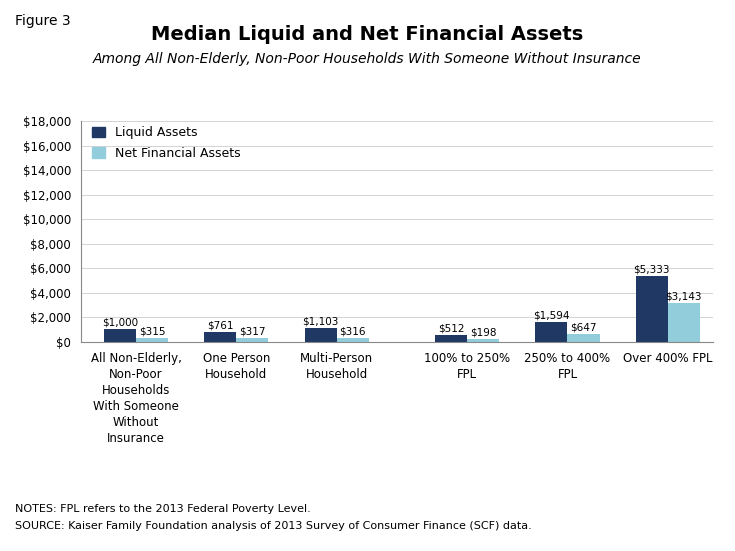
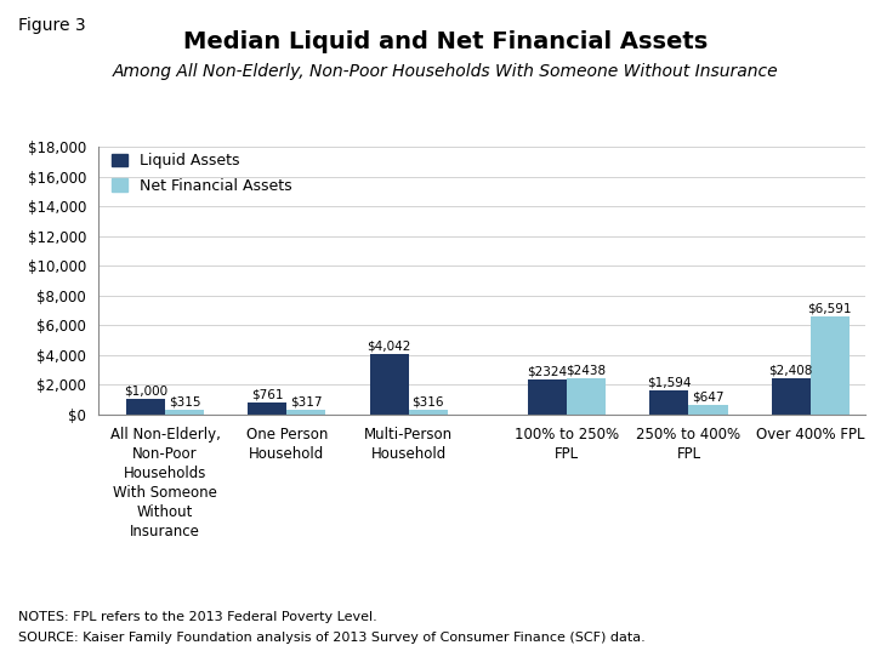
Liquid Assets/Multi-Person Household: $1,103 -> $4,042
Liquid Assets/100% to 250% FPL: $512 -> $2324
Net Financial Assets/100% to 250% FPL: $198 -> $2438
Liquid Assets/Over 400% FPL: $5,333 -> $2,408
Net Financial Assets/Over 400% FPL: $3,143 -> $6,591
